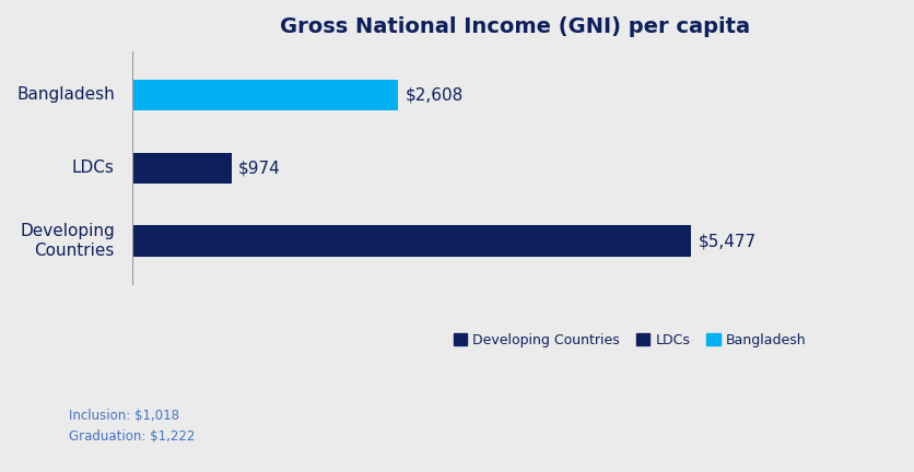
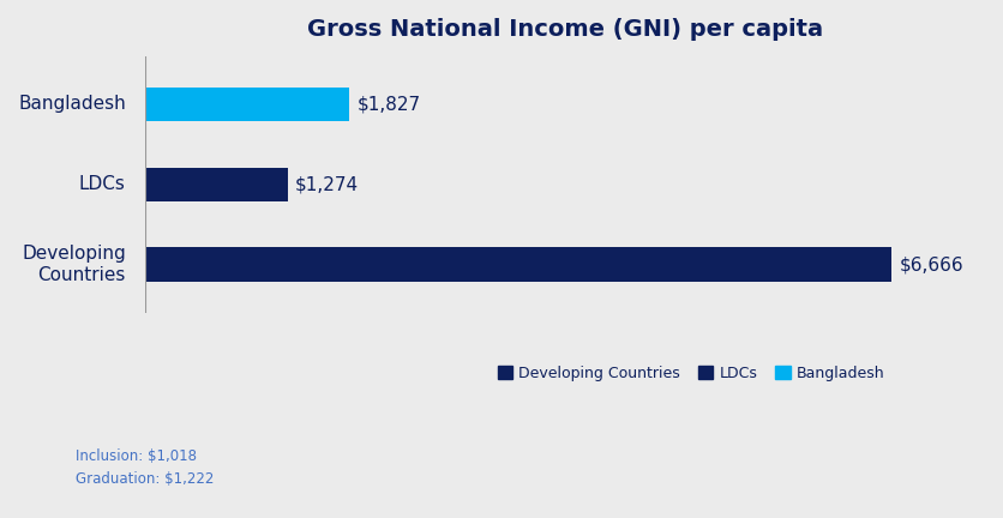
Bangladesh: $2,608 -> $1,827
LDCs: $974 -> $1,274
Developing Countries: $5,477 -> $6,666
